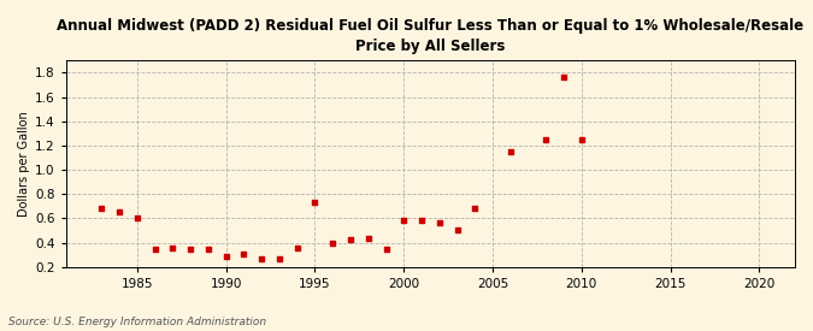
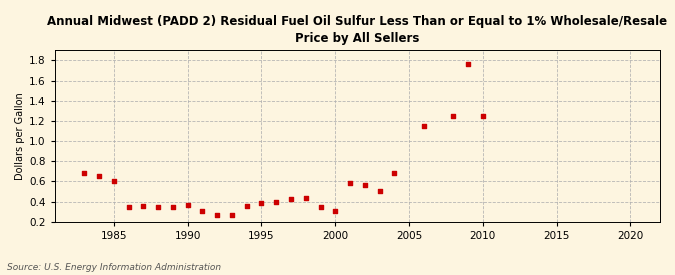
1990: 0.29 -> 0.37
1995: 0.73 -> 0.39
2000: 0.58 -> 0.31
